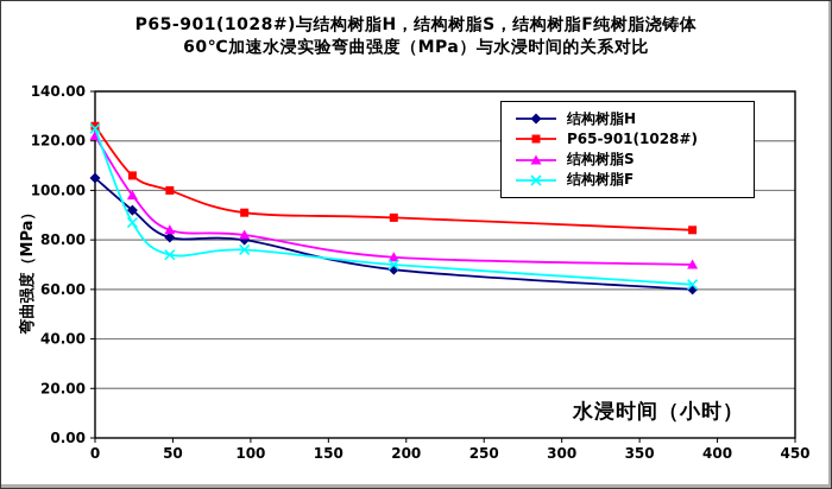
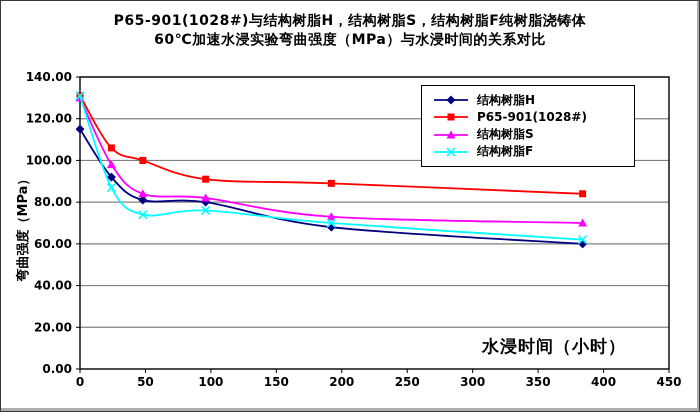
结构树脂H/0: 105 -> 115
P65-901(1028#)/0: 126 -> 131
结构树脂S/0: 122 -> 130
结构树脂F/0: 125 -> 131
